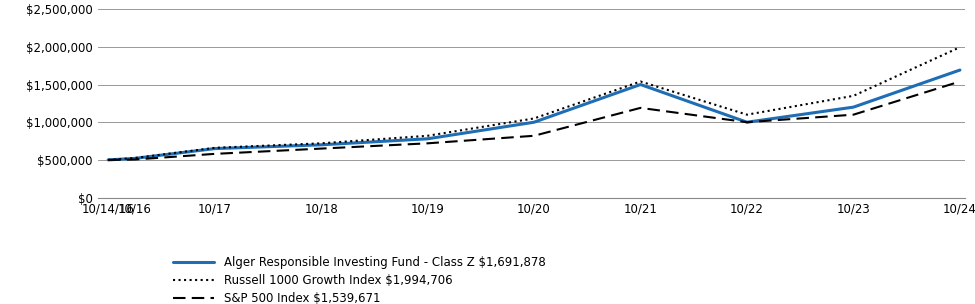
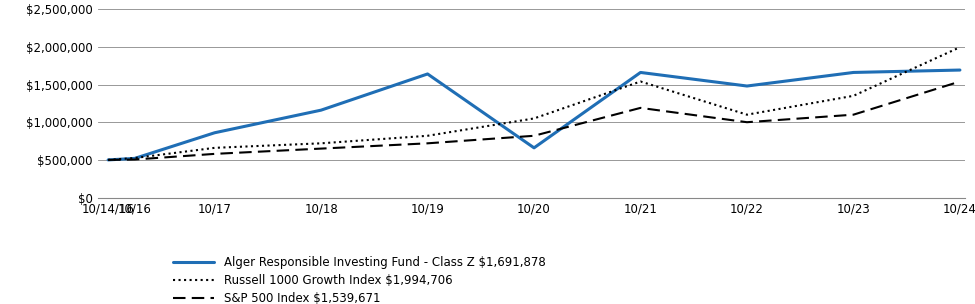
Alger Responsible Investing Fund - Class Z $1,691,878/10/17: $650,000 -> $860,000
Alger Responsible Investing Fund - Class Z $1,691,878/10/18: $700,000 -> $1,160,000
Alger Responsible Investing Fund - Class Z $1,691,878/10/19: $780,000 -> $1,640,000
Alger Responsible Investing Fund - Class Z $1,691,878/10/20: $1,000,000 -> $660,000
Alger Responsible Investing Fund - Class Z $1,691,878/10/21: $1,500,000 -> $1,660,000
Alger Responsible Investing Fund - Class Z $1,691,878/10/22: $1,000,000 -> $1,480,000
Alger Responsible Investing Fund - Class Z $1,691,878/10/23: $1,200,000 -> $1,660,000
